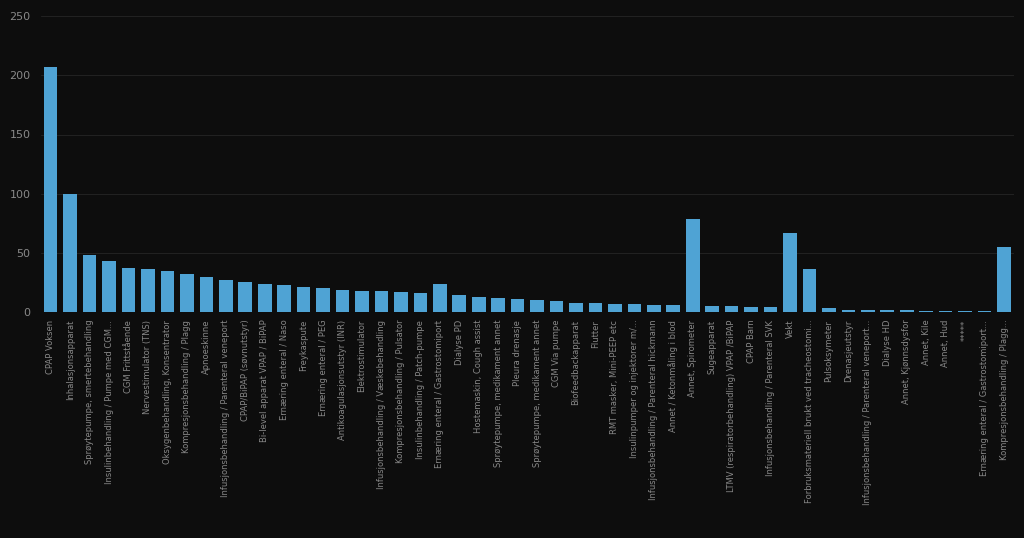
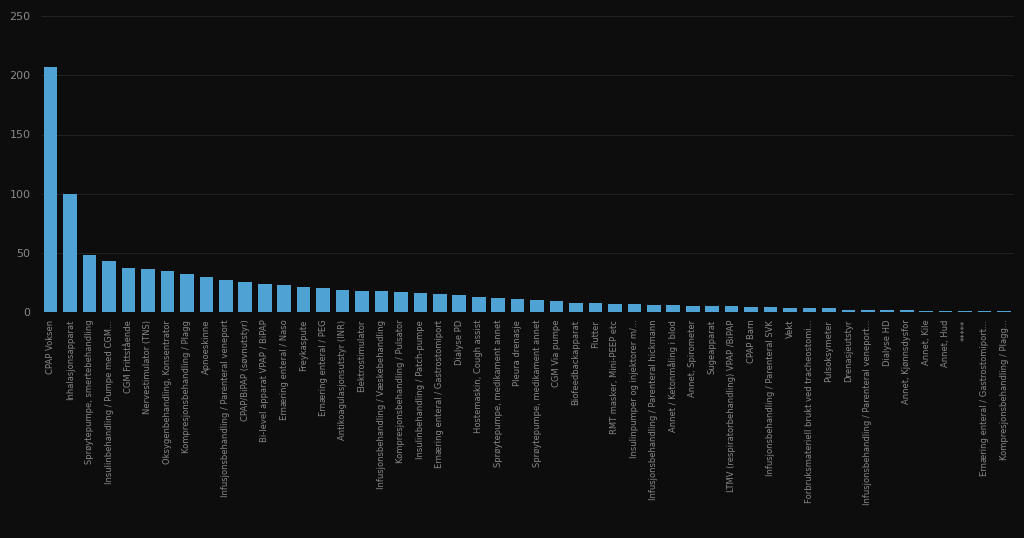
Ernæring enteral / Gastrostomiport: 24 -> 15
Annet, Spirometer: 79 -> 5
Vekt: 67 -> 3
Forbruksmateriell brukt ved tracheostomi...: 36 -> 3
Kompresjonsbehandling / Plagg...: 55 -> 1
